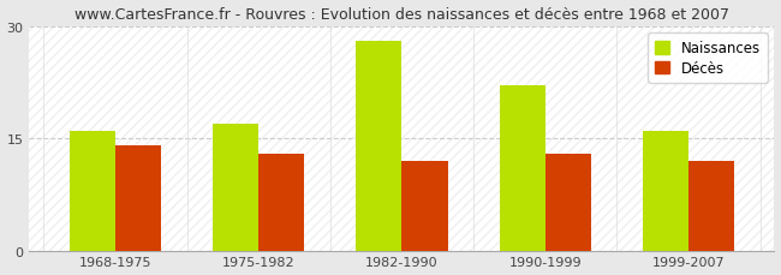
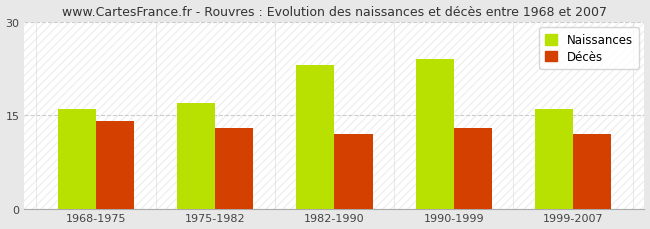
Naissances/1982-1990: 28 -> 23
Naissances/1990-1999: 22 -> 24
